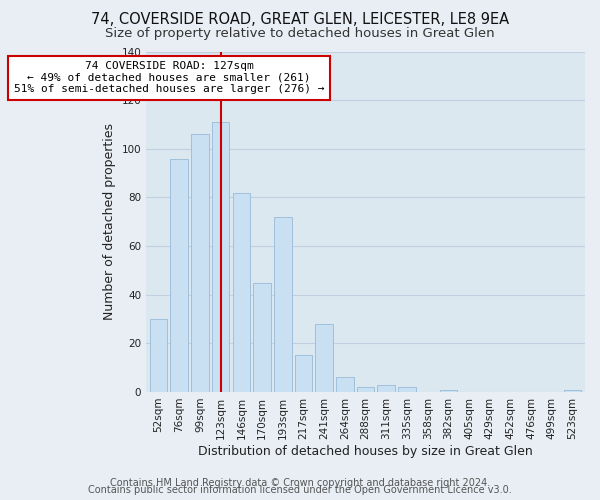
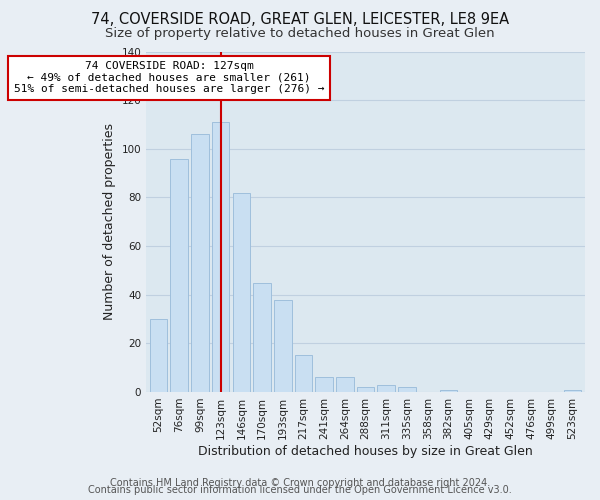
193sqm: 72 -> 38
241sqm: 28 -> 6
